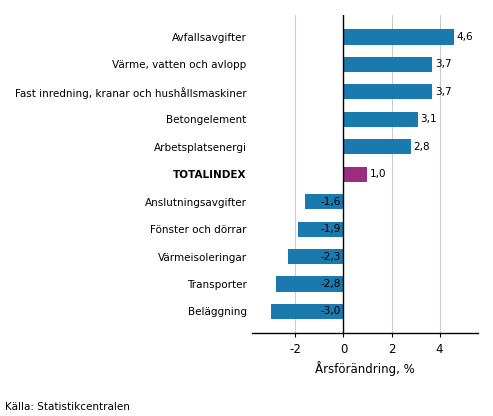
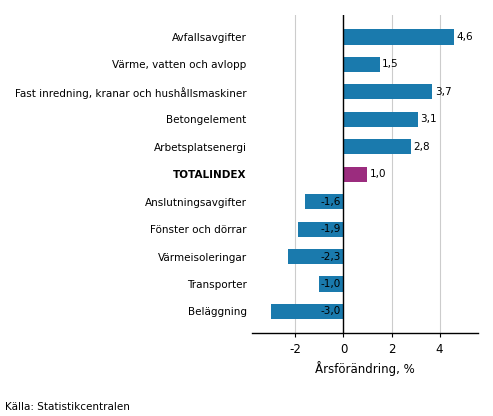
Värme, vatten och avlopp: 3,7 -> 1,5
Transporter: -2,8 -> -1,0
